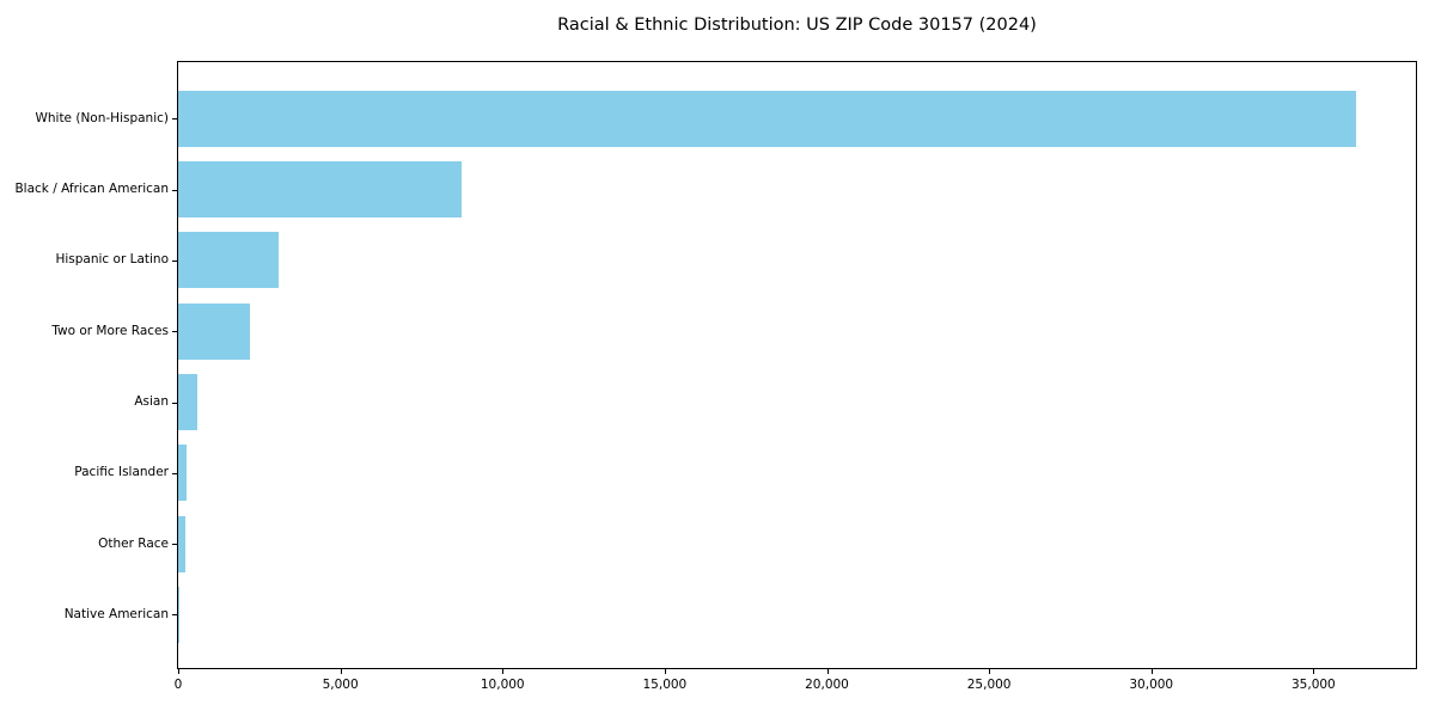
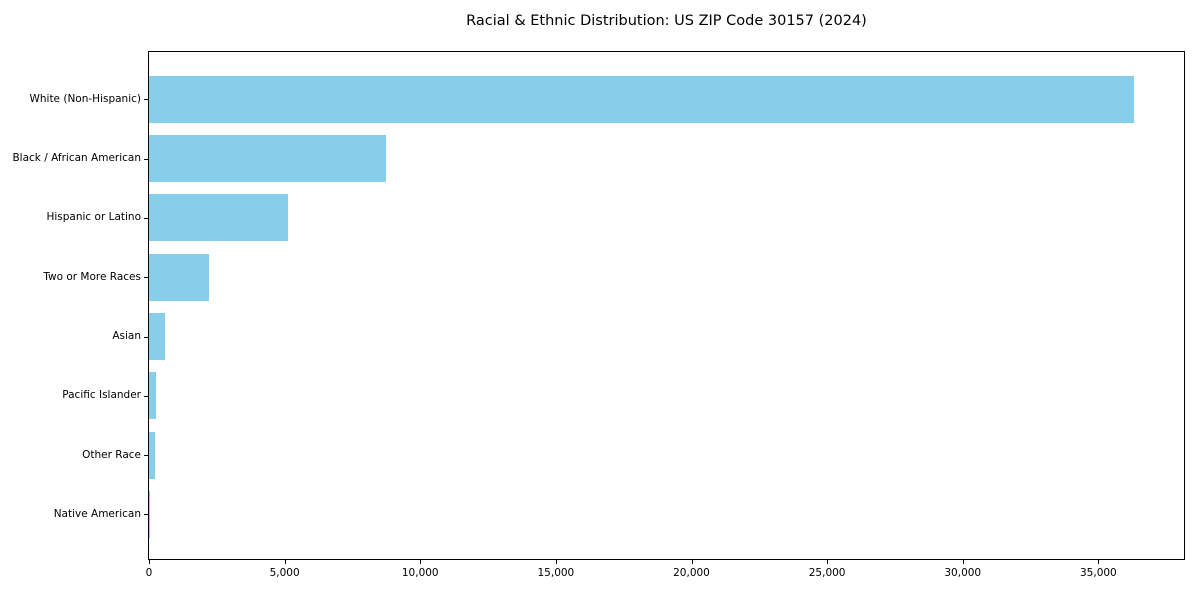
Hispanic or Latino: 3100 -> 5100
